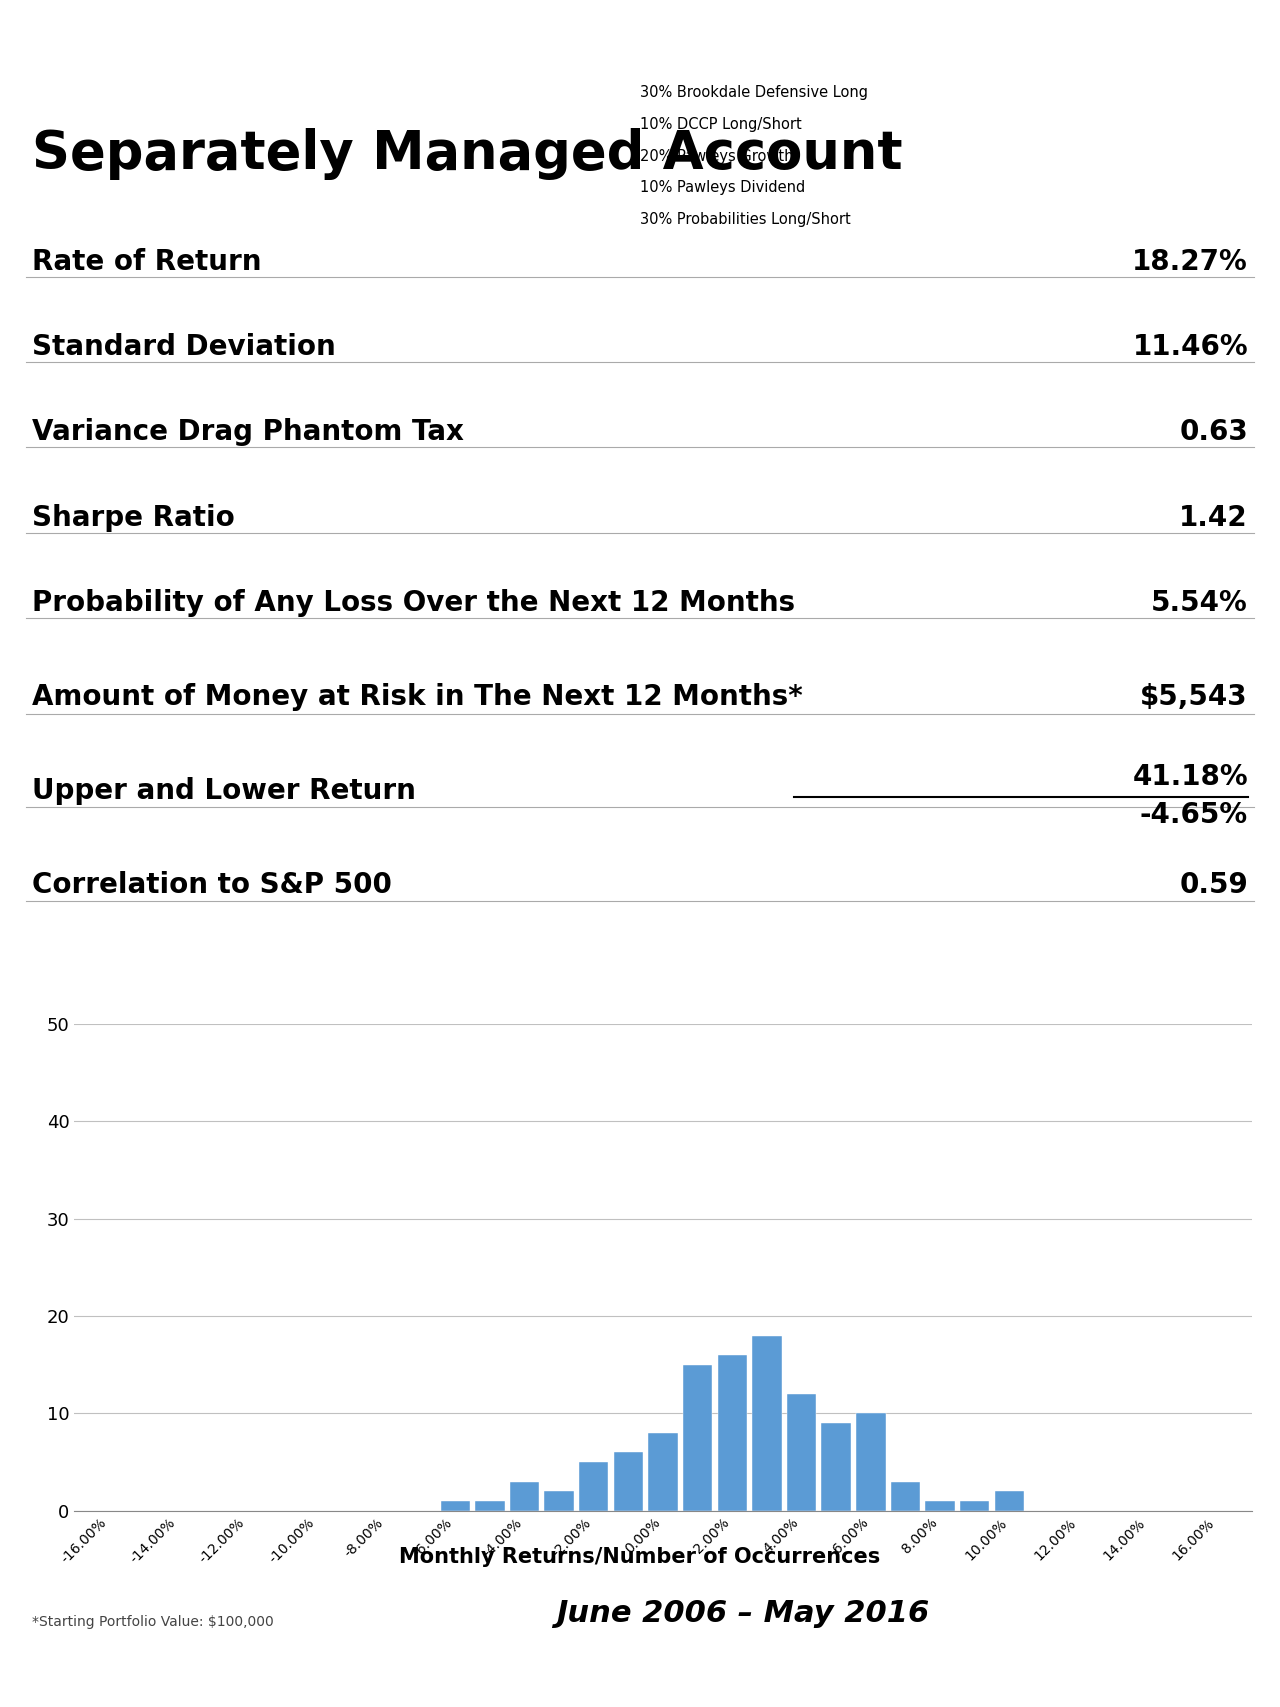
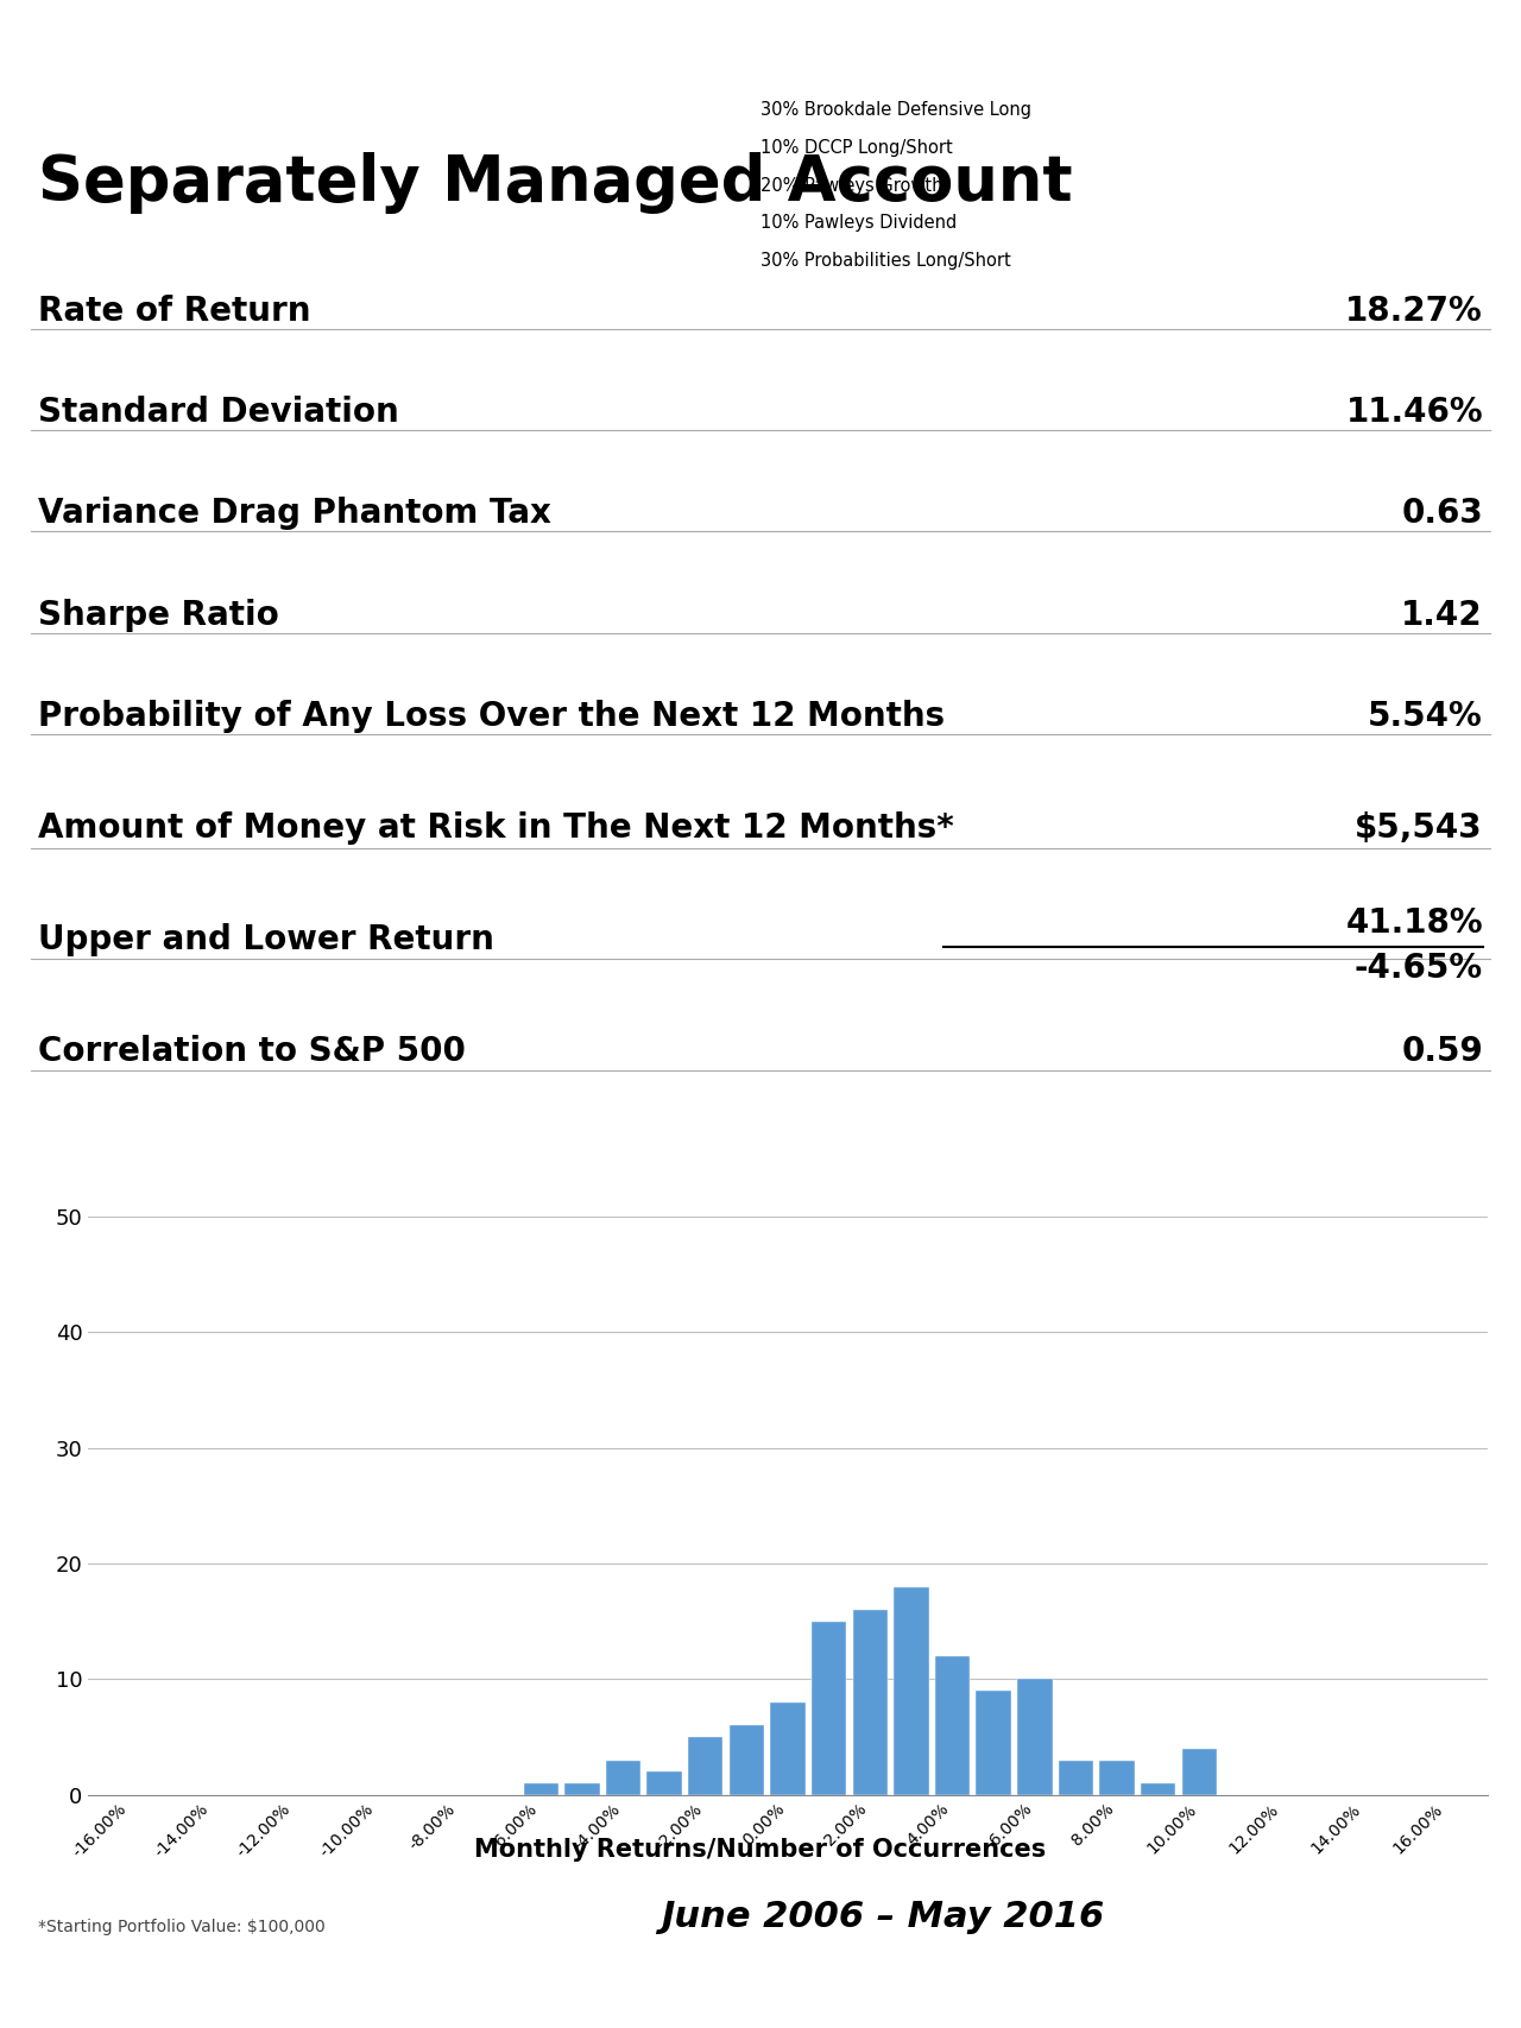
8.00%: 1 -> 3
10.00%: 2 -> 4
